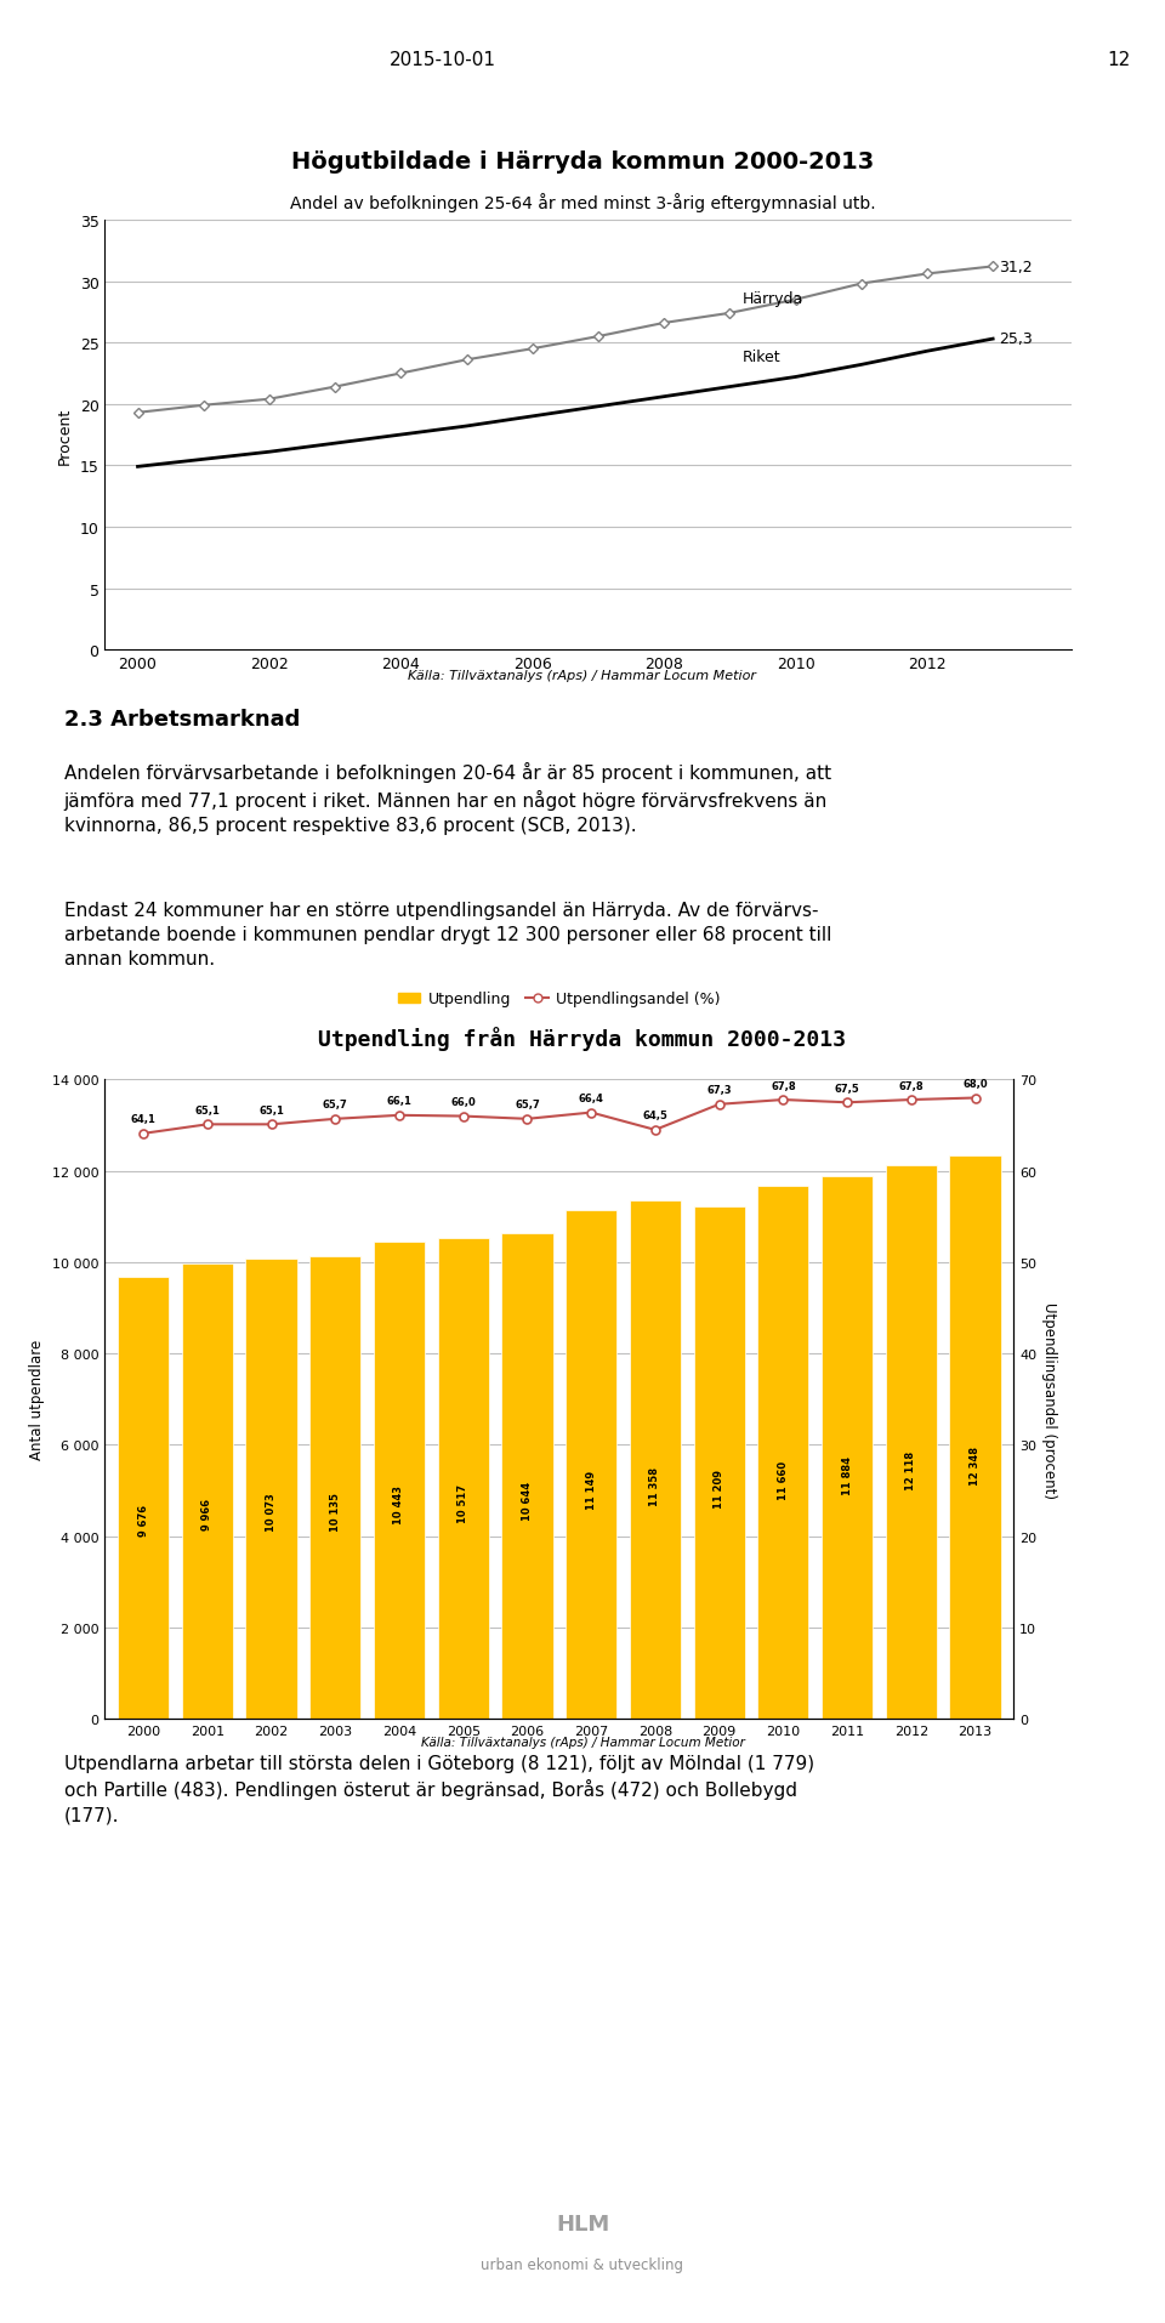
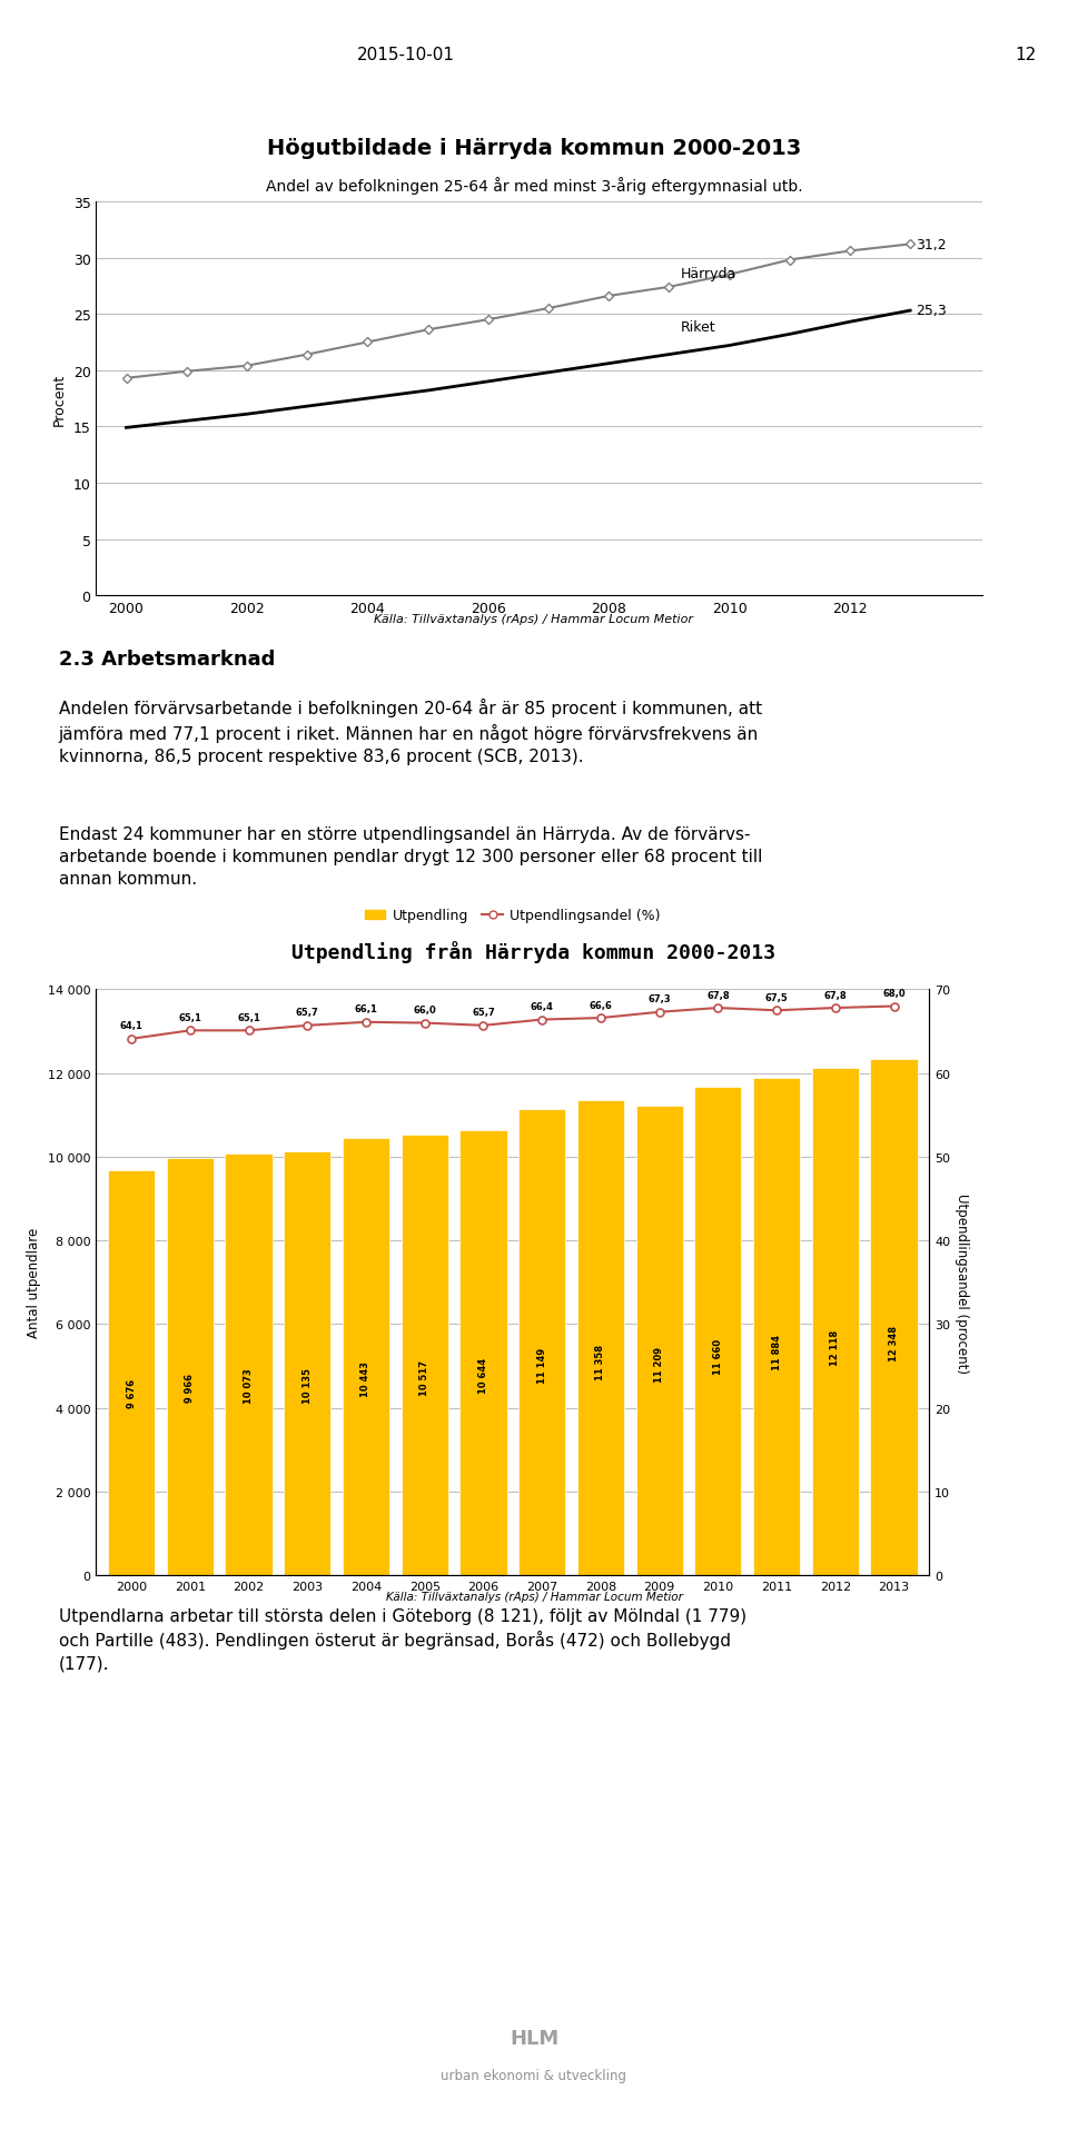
Utpendlingsandel (%)/2008: 64,5 -> 66,6
